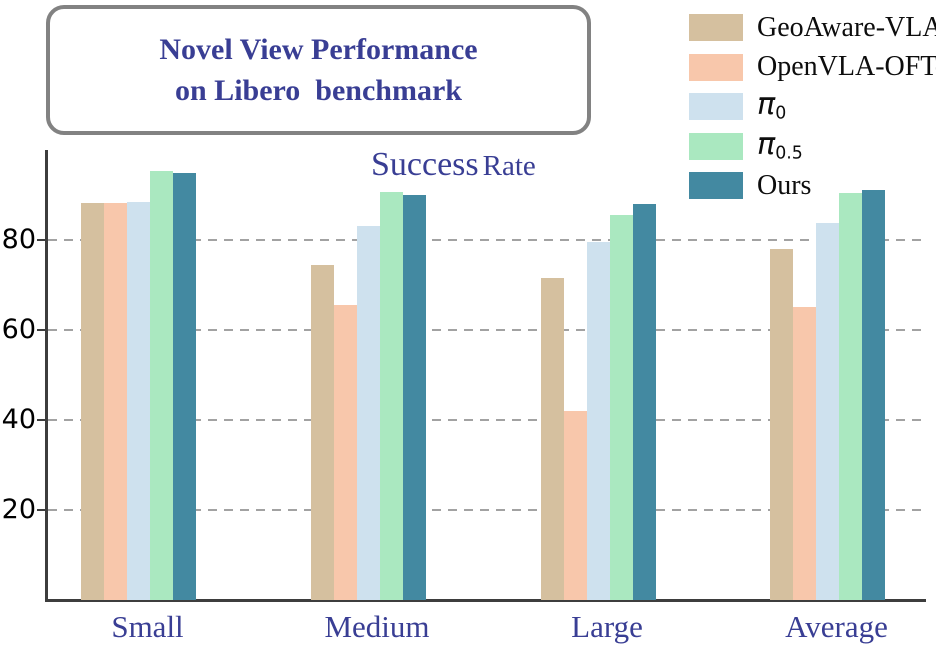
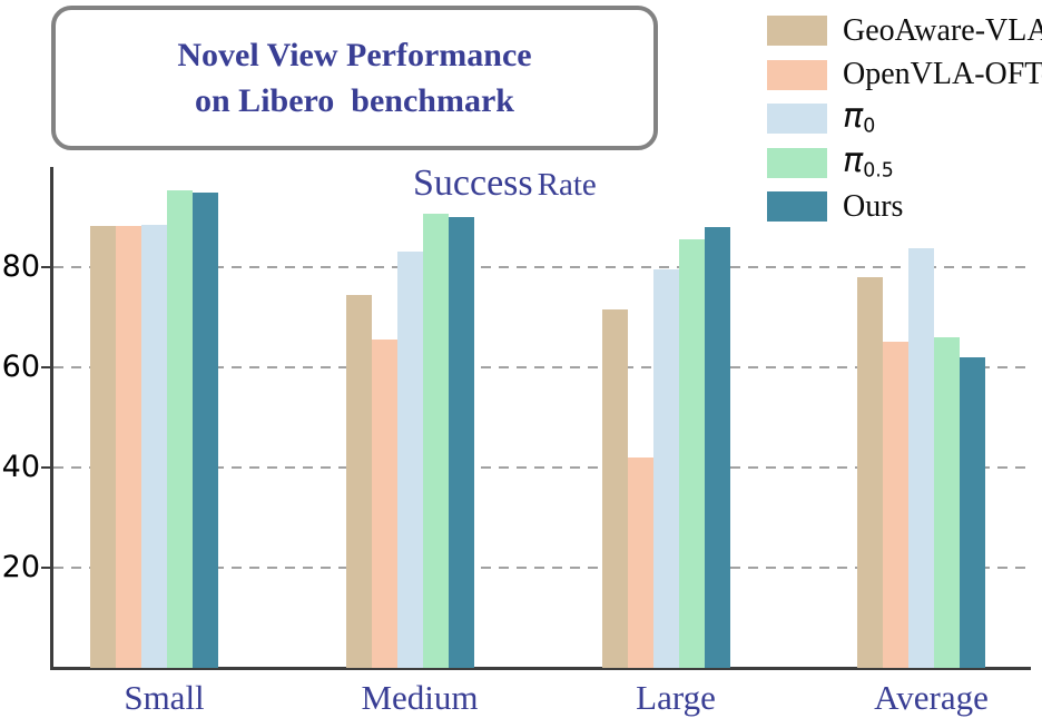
π0.5/Average: 90 -> 66
Ours/Average: 91 -> 62
